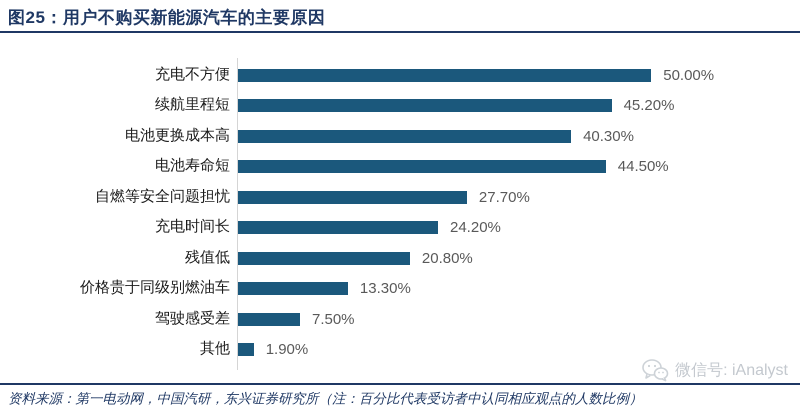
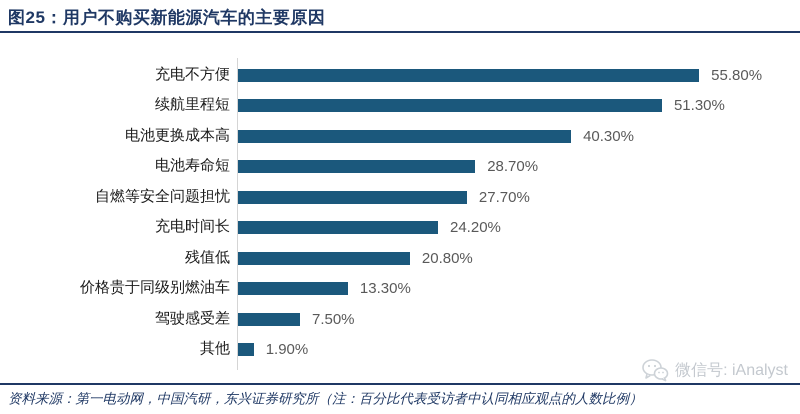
充电不方便: 50.00% -> 55.80%
续航里程短: 45.20% -> 51.30%
电池寿命短: 44.50% -> 28.70%
